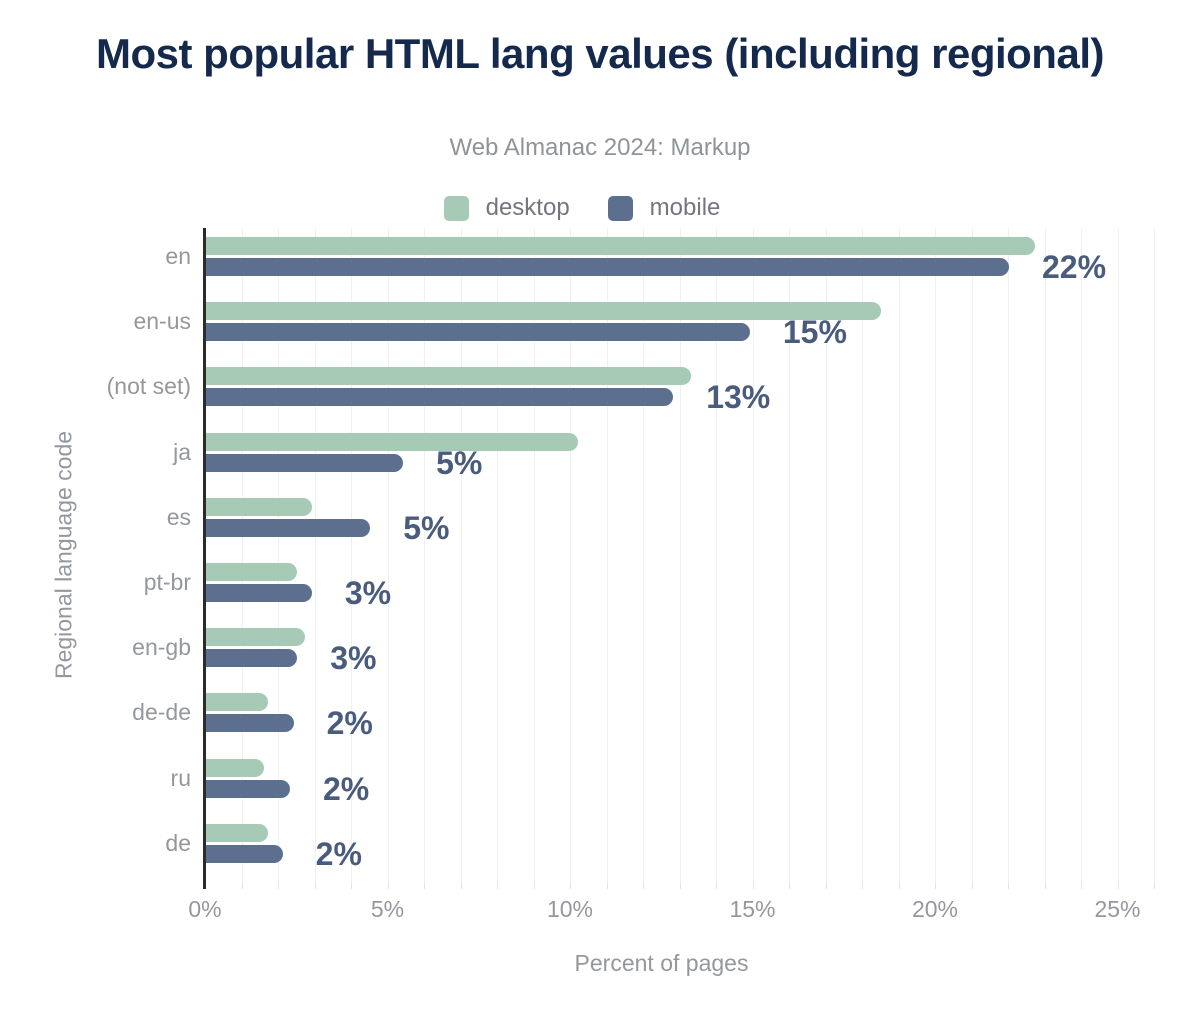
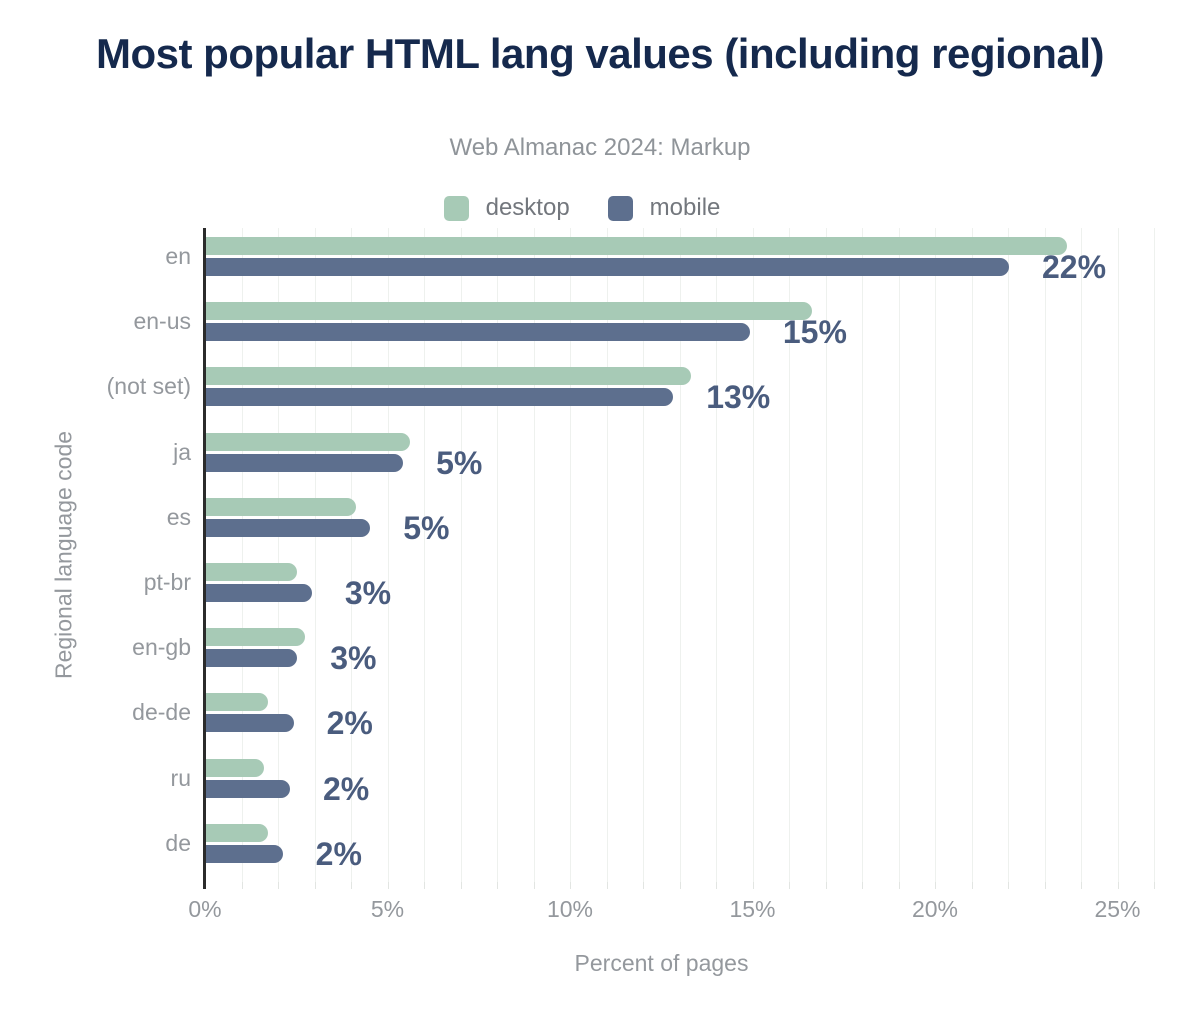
desktop/en: 22.7% -> 23.6%
desktop/en-us: 18.5% -> 16.6%
desktop/ja: 10.2% -> 5.6%
desktop/es: 2.9% -> 4.1%
